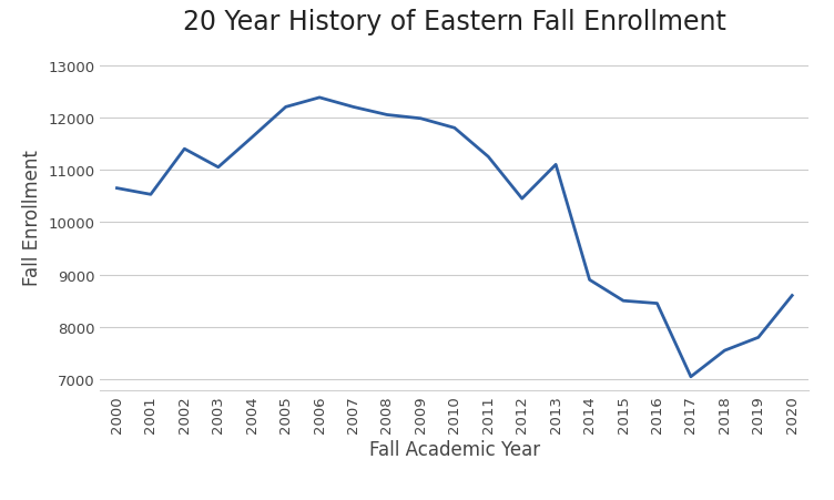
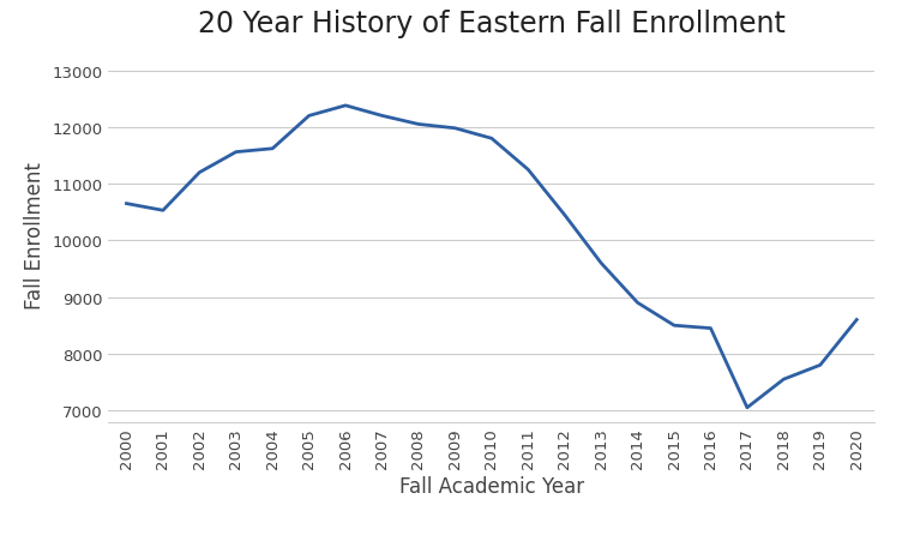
2002: 11400 -> 11200
2003: 11050 -> 11560
2013: 11100 -> 9600
